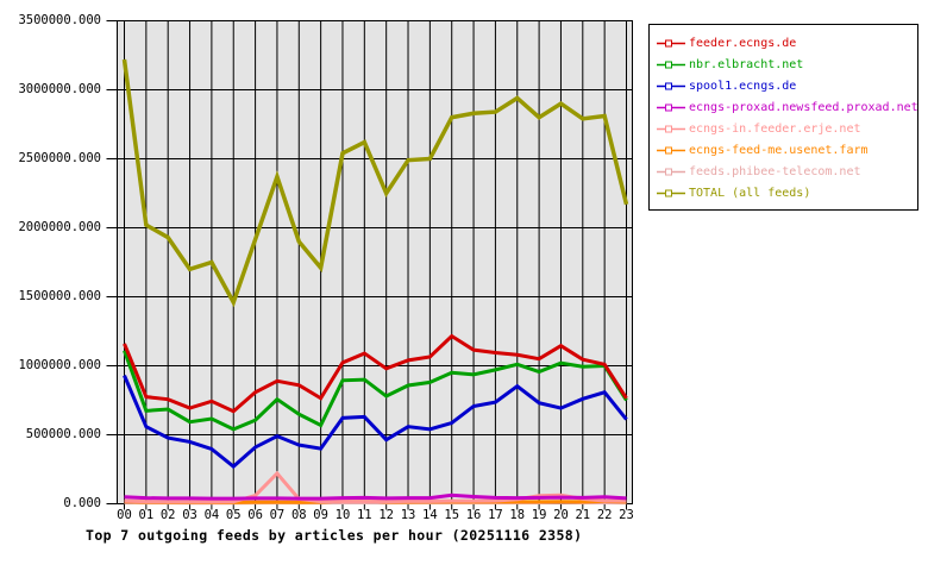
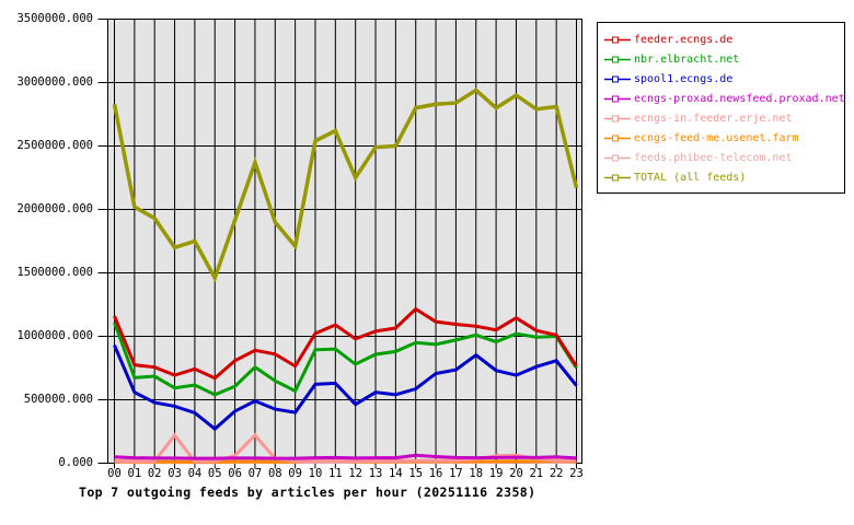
TOTAL (all feeds)/00: 3220000 -> 2830000
ecngs-in.feeder.erje.net/03: 20000 -> 220000
